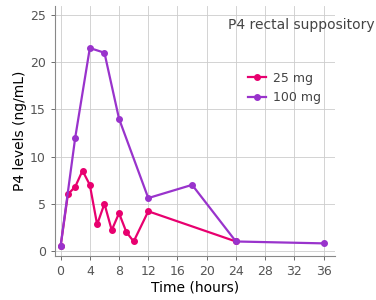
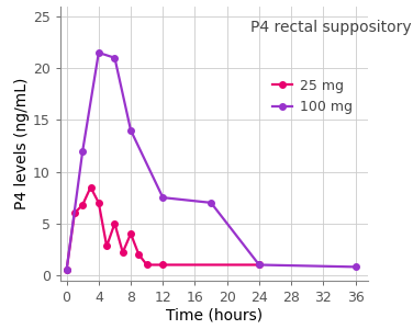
25 mg/12: 4.2 -> 1.0
100 mg/12: 5.6 -> 7.5
